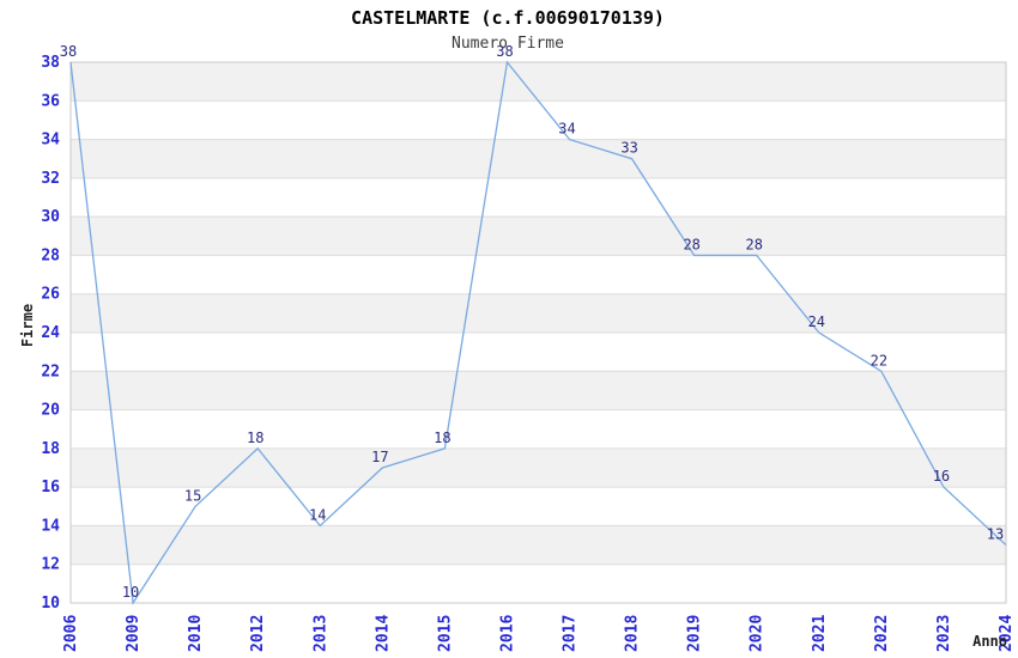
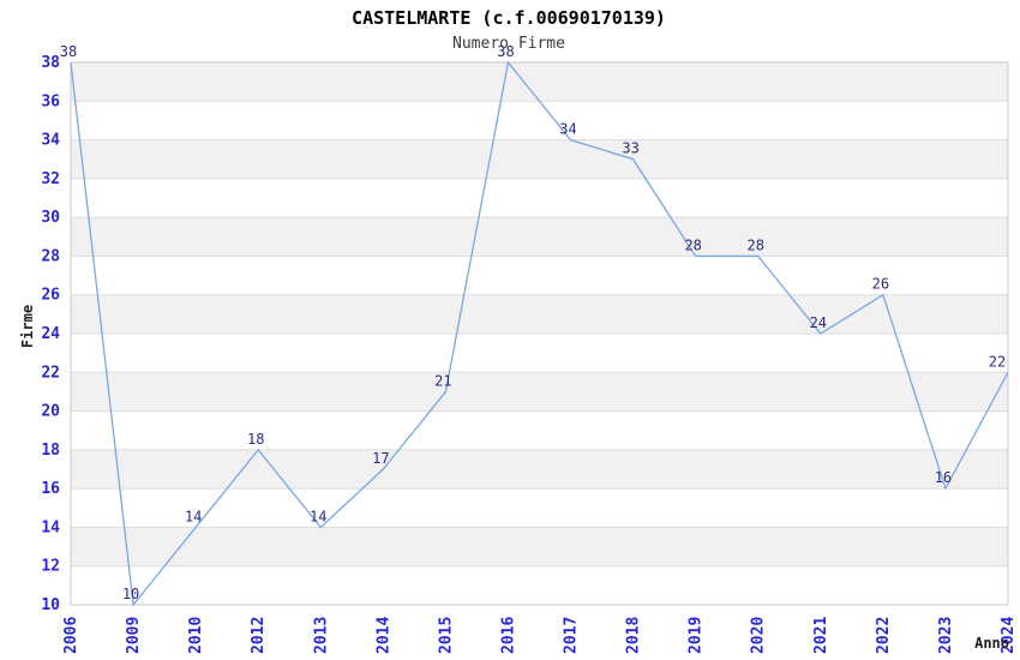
2010: 15 -> 14
2015: 18 -> 21
2022: 22 -> 26
2024: 13 -> 22
